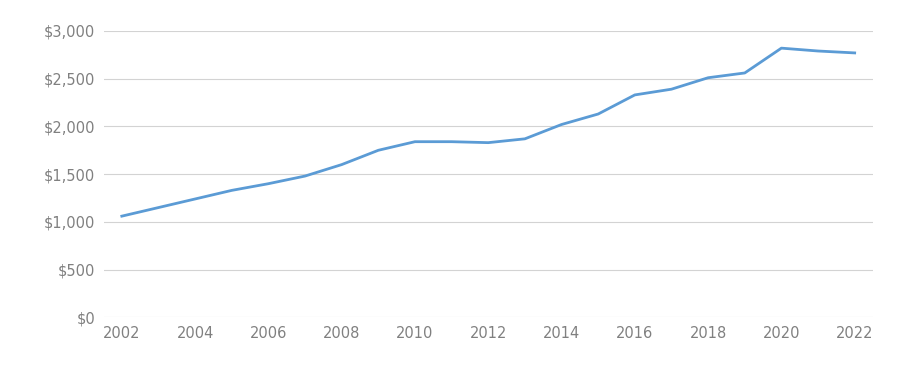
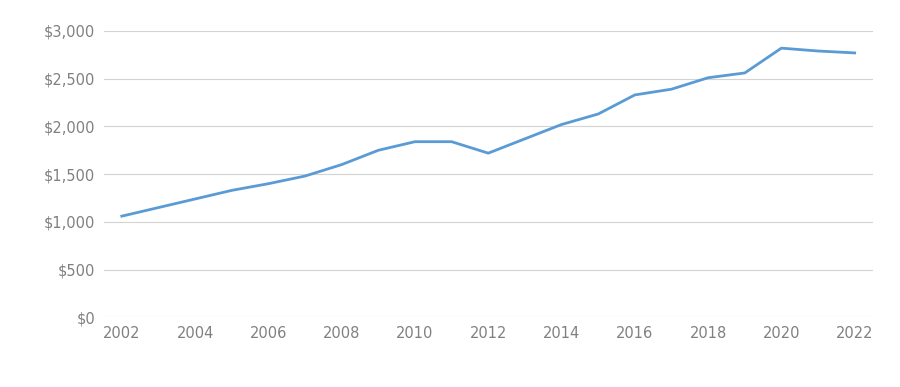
2012: $1,830 -> $1,720
